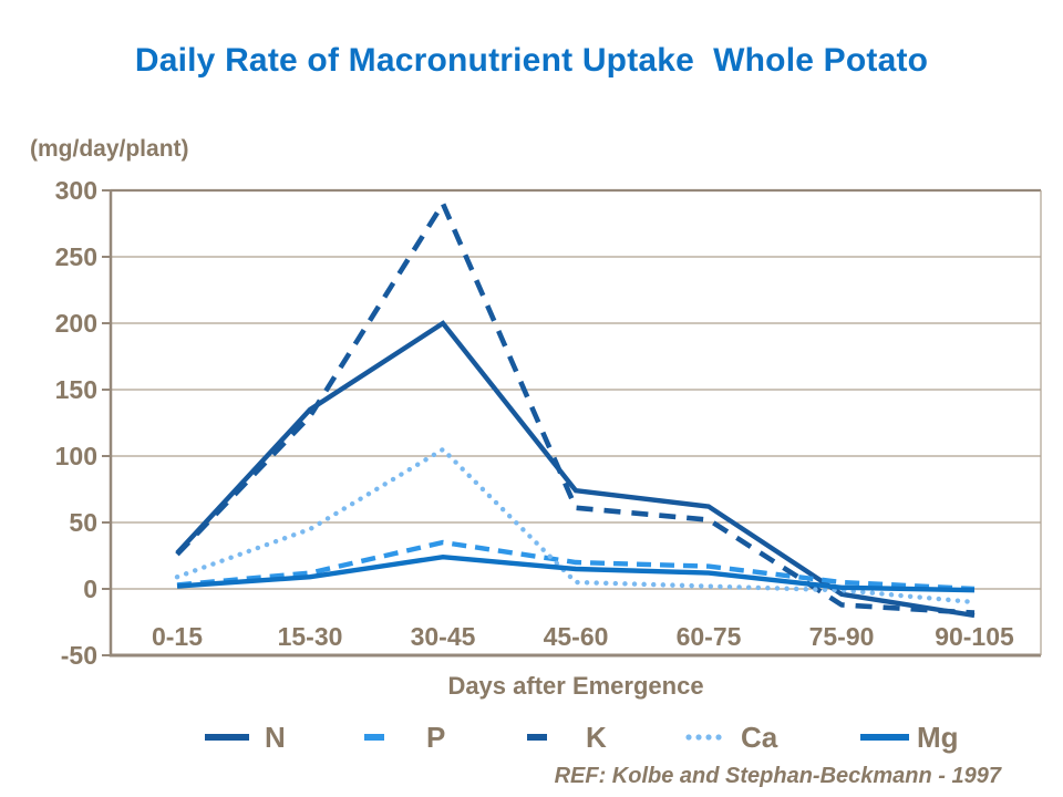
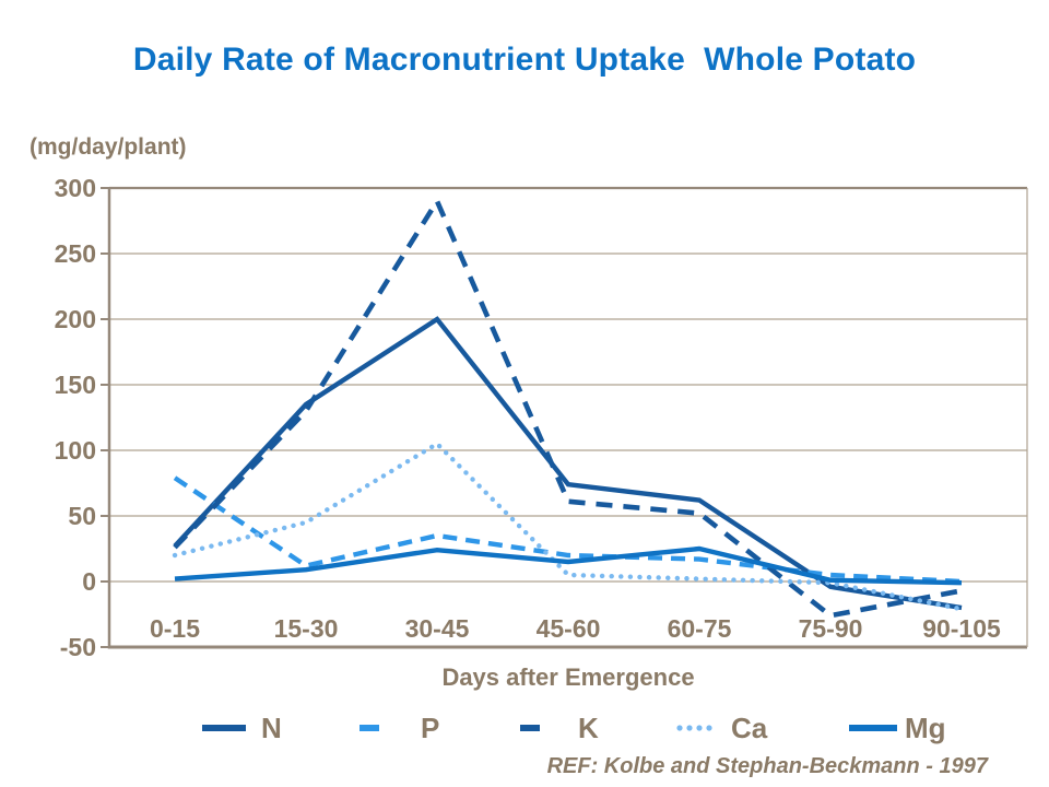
P/0-15: 3 -> 79
Ca/0-15: 9 -> 20
Mg/60-75: 12 -> 25
K/75-90: -12 -> -26
K/90-105: -18 -> -7
Ca/90-105: -10 -> -21
